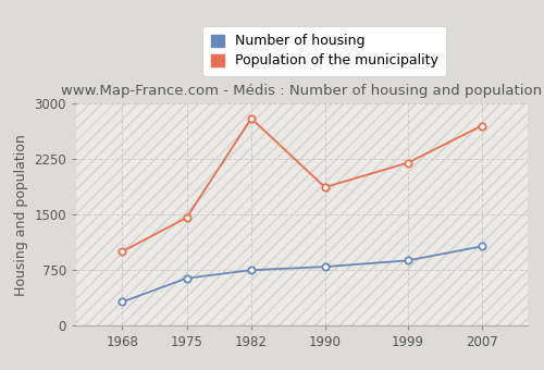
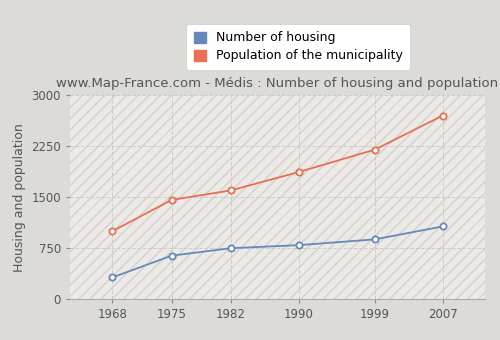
Population of the municipality/1982: 2800 -> 1600
